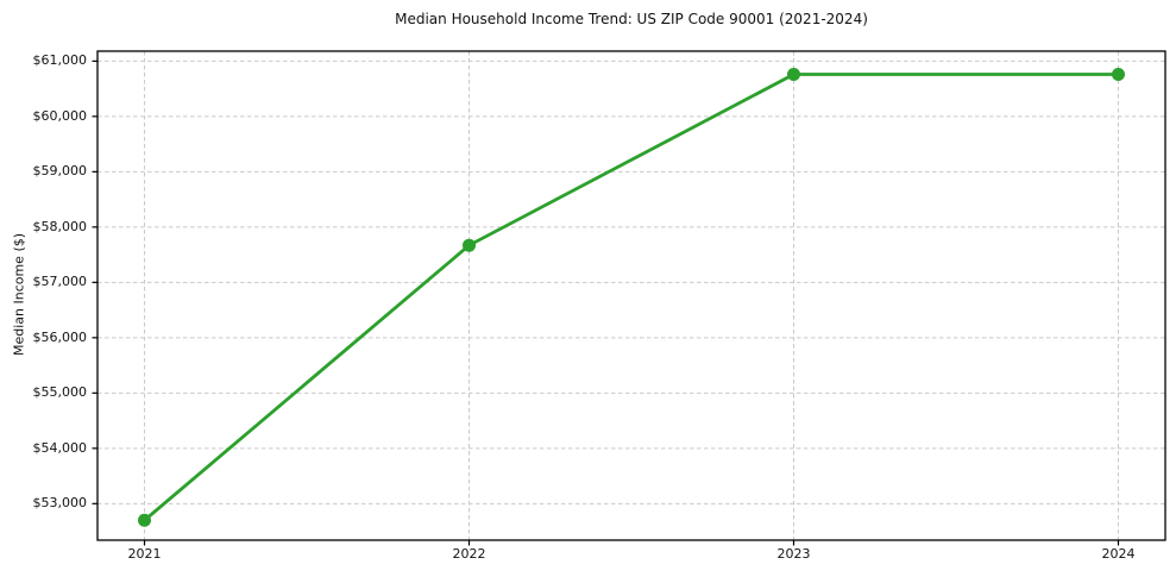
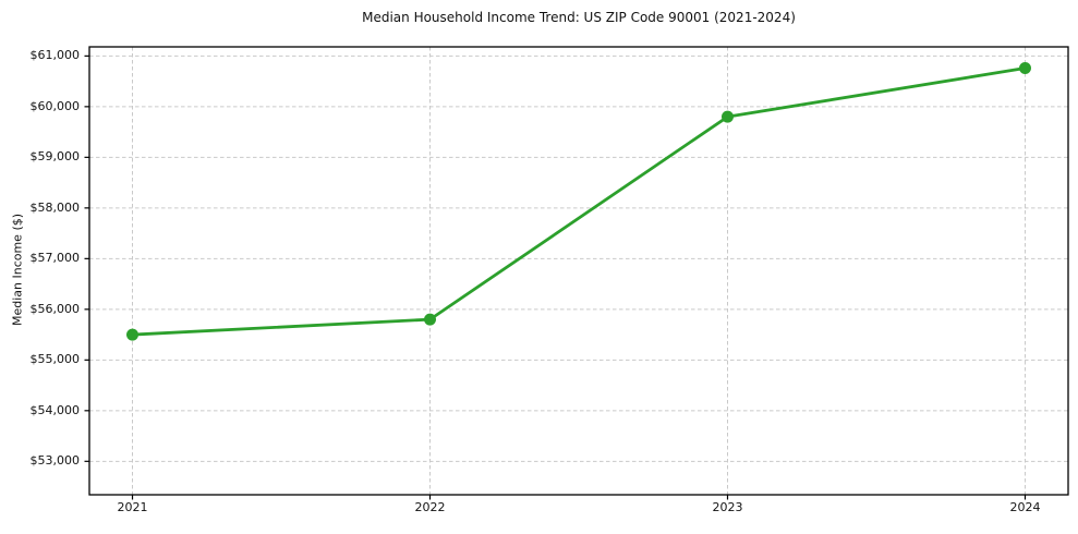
2021: $52700 -> $55500
2022: $57700 -> $55800
2023: $60800 -> $59800
